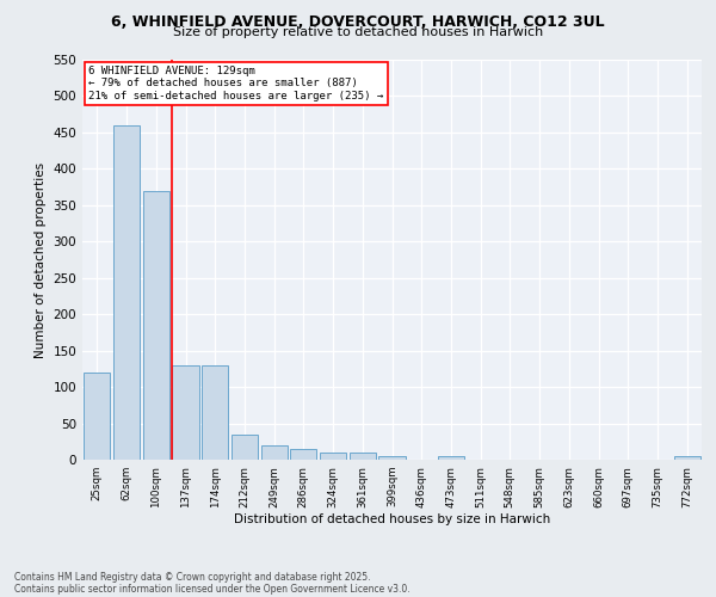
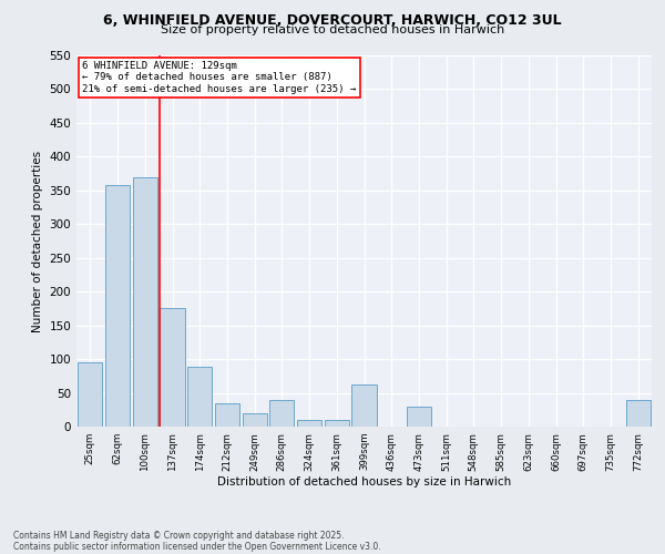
25sqm: 120 -> 96
62sqm: 460 -> 358
137sqm: 130 -> 176
174sqm: 130 -> 88
286sqm: 15 -> 40
399sqm: 5 -> 62
473sqm: 5 -> 30
772sqm: 5 -> 40
